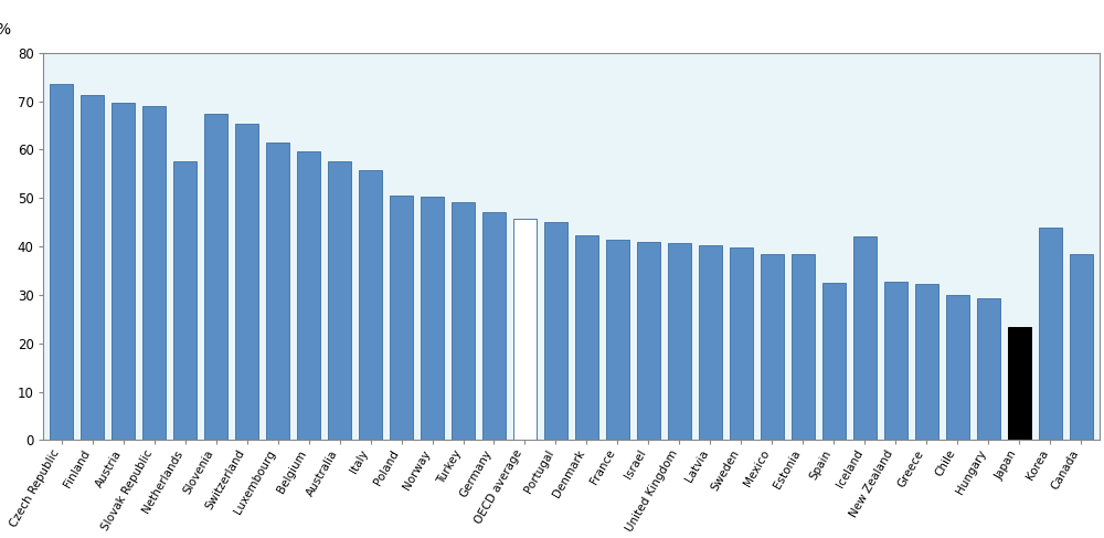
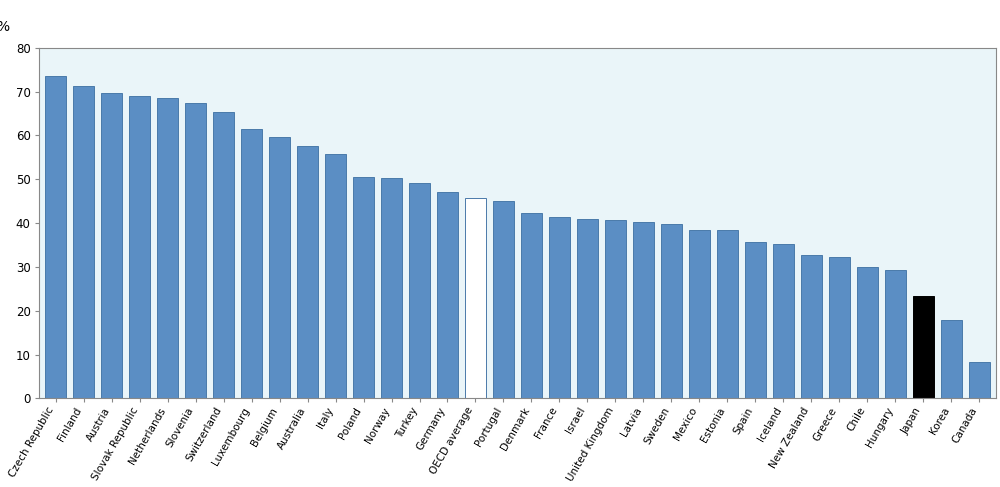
Netherlands: 57.5 -> 68.5
Spain: 32.5 -> 35.6
Iceland: 42.0 -> 35.2
Korea: 44.0 -> 17.9
Canada: 38.5 -> 8.4
